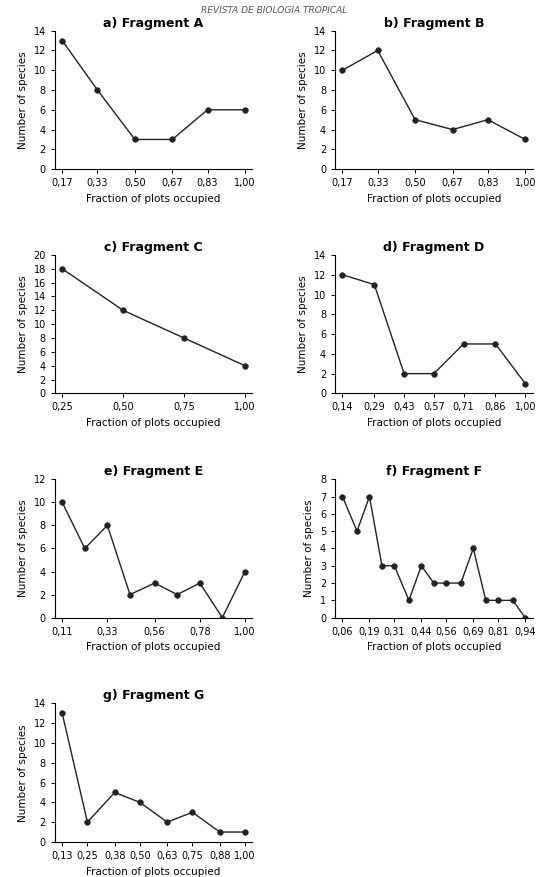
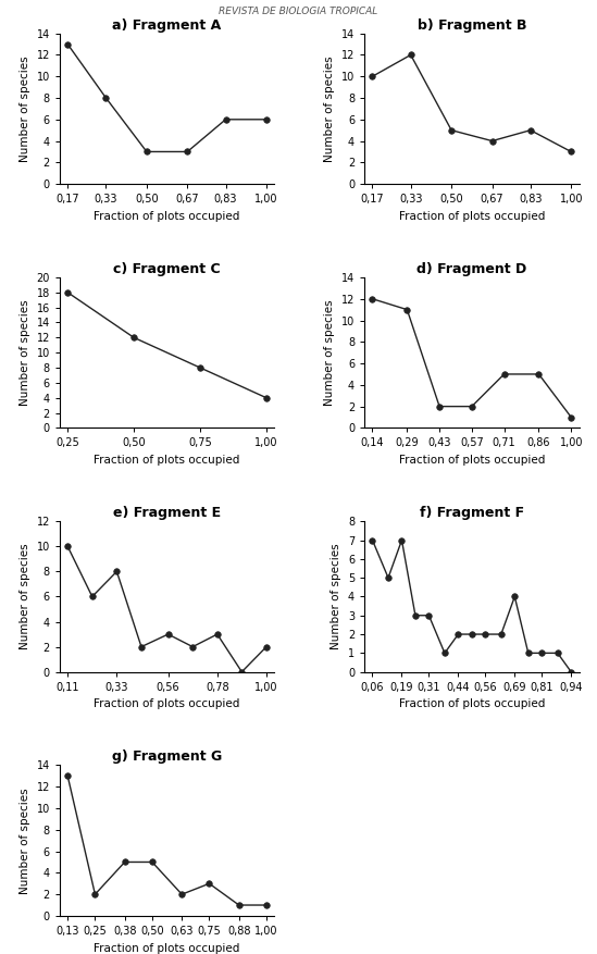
e) Fragment E/1,00: 4 -> 2
f) Fragment F/0,44: 3 -> 2
g) Fragment G/0,50: 4 -> 5
